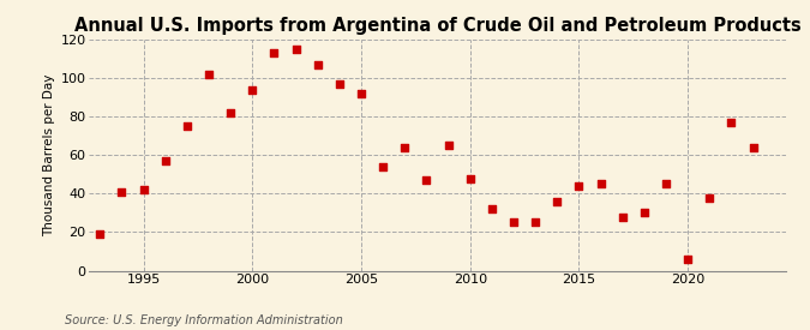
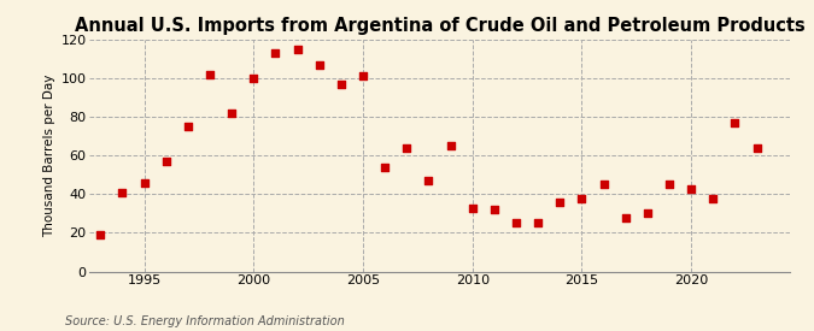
1995: 42 -> 46
2000: 94 -> 100
2005: 92 -> 101
2010: 48 -> 33
2015: 44 -> 38
2020: 6 -> 43
